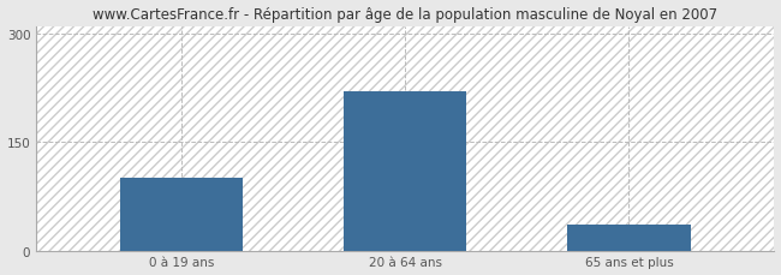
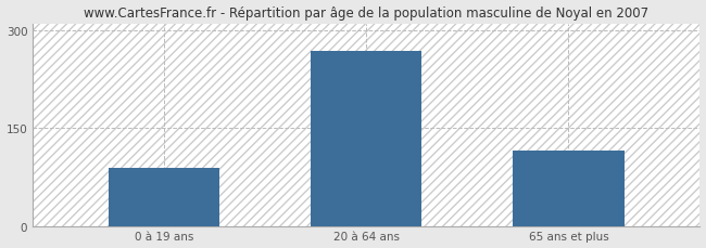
0 à 19 ans: 100 -> 88
20 à 64 ans: 220 -> 268
65 ans et plus: 35 -> 116
